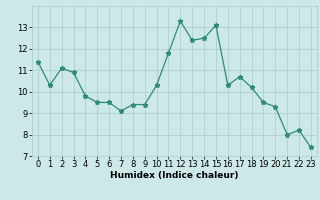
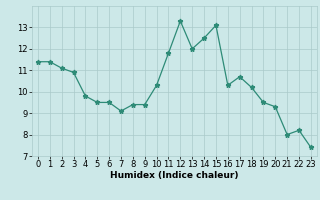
1: 10.3 -> 11.4
13: 12.4 -> 12.0
